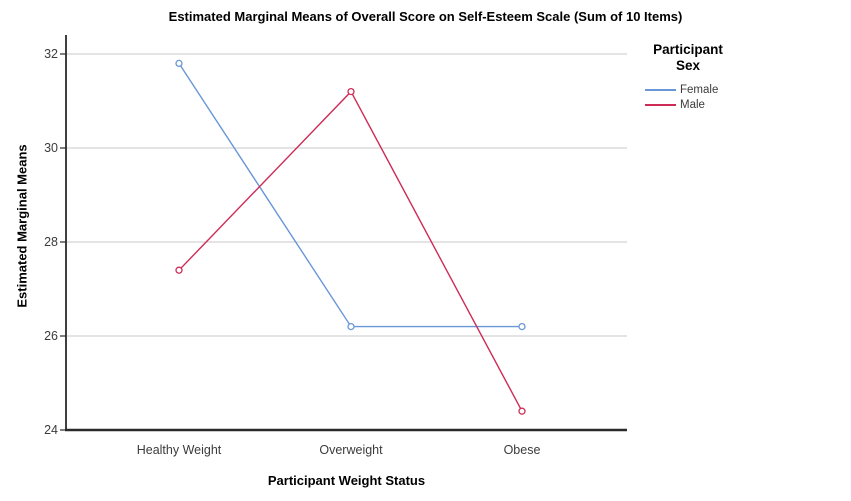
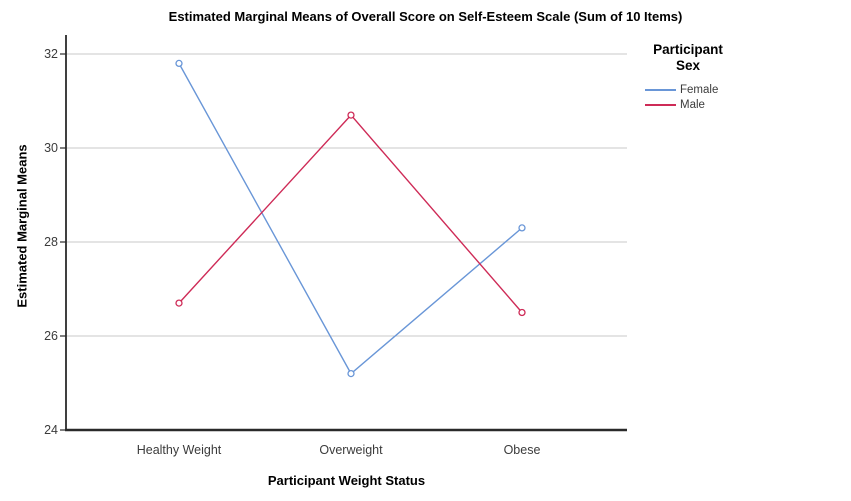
Male/Healthy Weight: 27.4 -> 26.7
Female/Overweight: 26.2 -> 25.2
Male/Overweight: 31.2 -> 30.7
Female/Obese: 26.2 -> 28.3
Male/Obese: 24.4 -> 26.5
